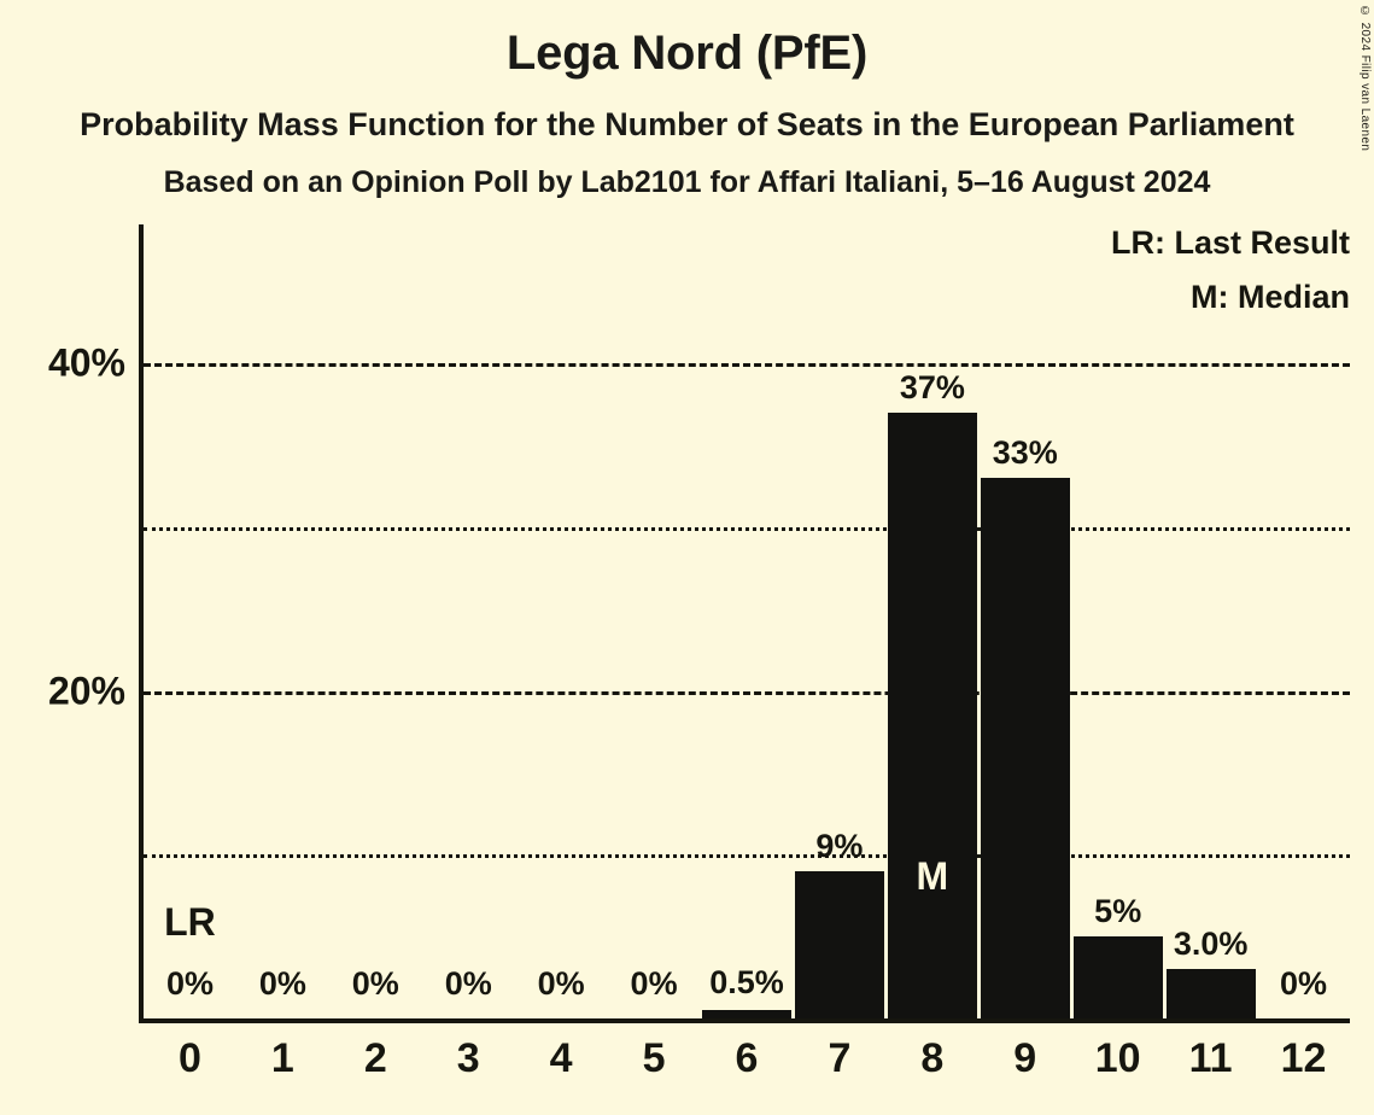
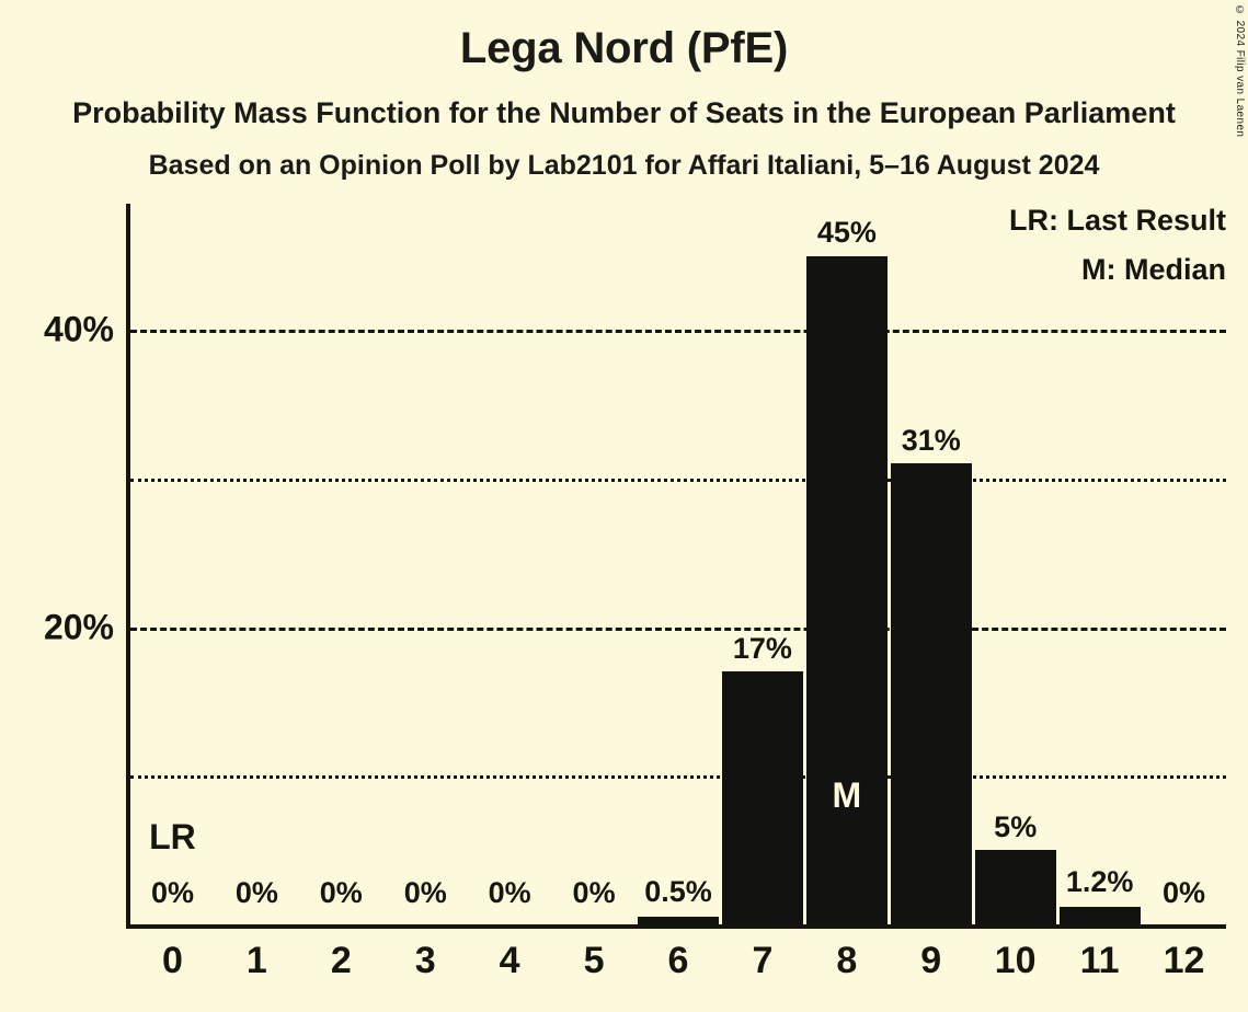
7: 9% -> 17%
8: 37% -> 45%
9: 33% -> 31%
11: 3.0% -> 1.2%
